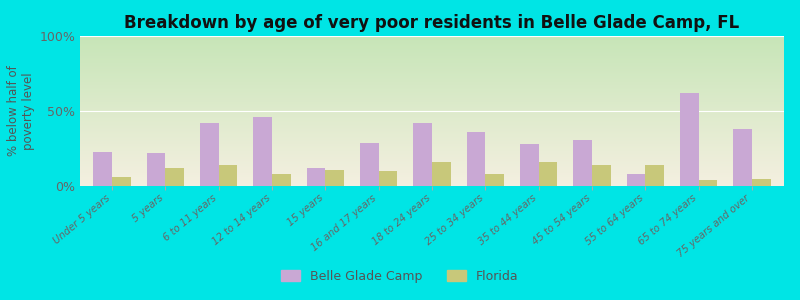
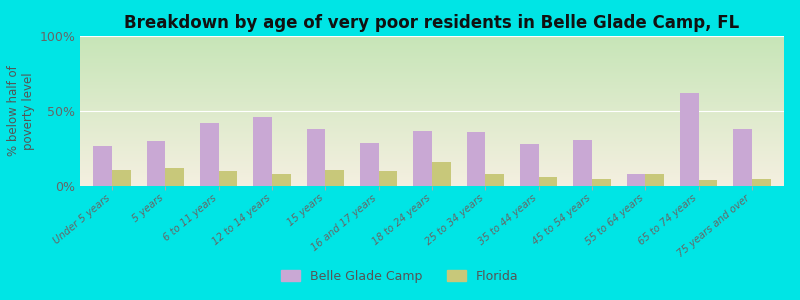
Belle Glade Camp/Under 5 years: 23% -> 27%
Florida/Under 5 years: 6% -> 11%
Belle Glade Camp/5 years: 22% -> 30%
Florida/6 to 11 years: 14% -> 10%
Belle Glade Camp/15 years: 12% -> 38%
Belle Glade Camp/18 to 24 years: 42% -> 37%
Florida/35 to 44 years: 16% -> 6%
Florida/45 to 54 years: 14% -> 5%
Florida/55 to 64 years: 14% -> 8%
